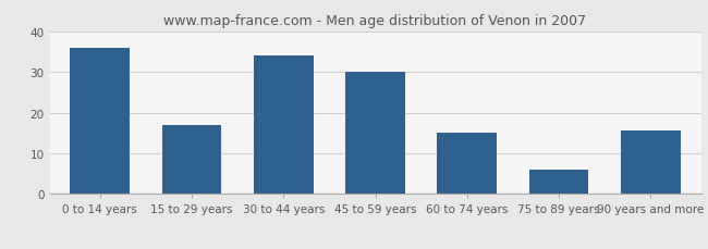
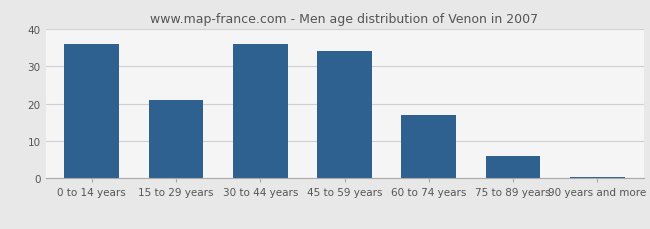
15 to 29 years: 17.0 -> 21.0
30 to 44 years: 34.0 -> 36.0
45 to 59 years: 30.0 -> 34.0
60 to 74 years: 15.0 -> 17.0
90 years and more: 15.5 -> 0.5
